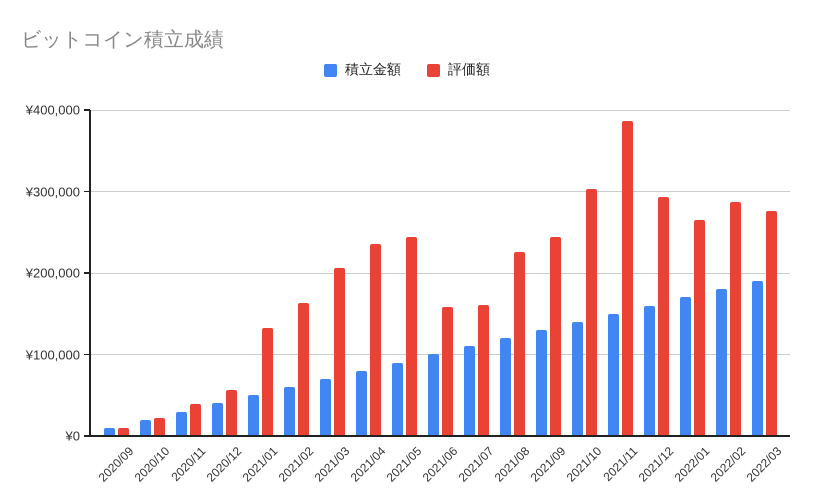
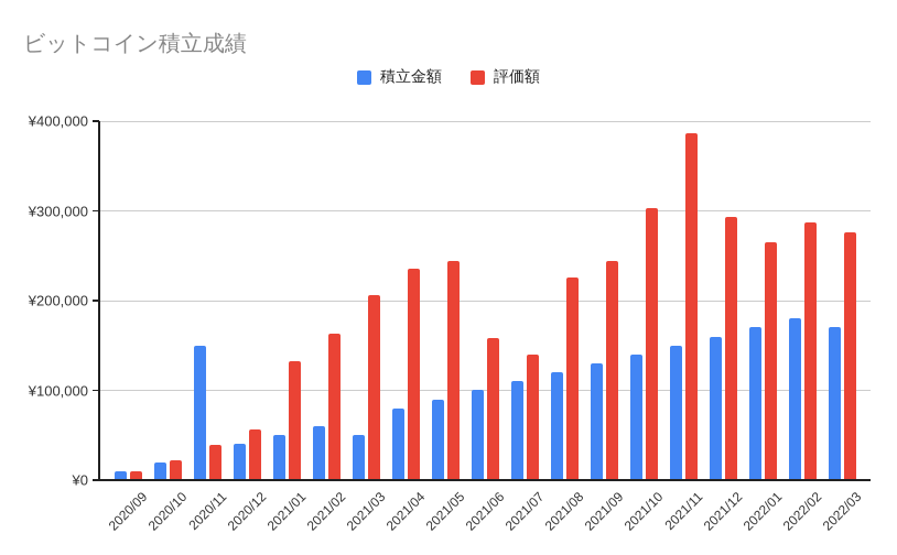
積立金額/2020/11: ¥30000 -> ¥150000
積立金額/2021/03: ¥70000 -> ¥50000
評価額/2021/07: ¥160000 -> ¥140000
積立金額/2022/03: ¥190000 -> ¥170000
